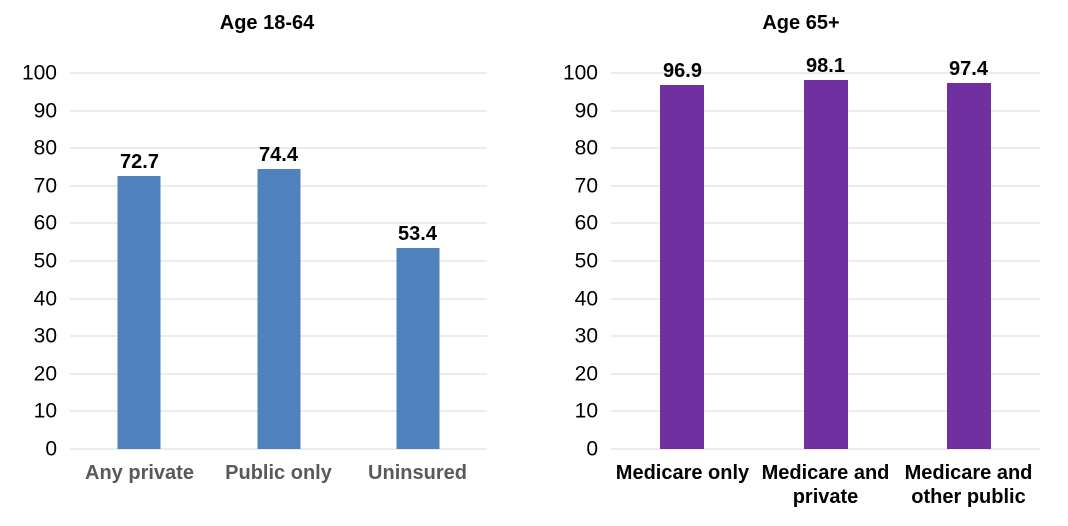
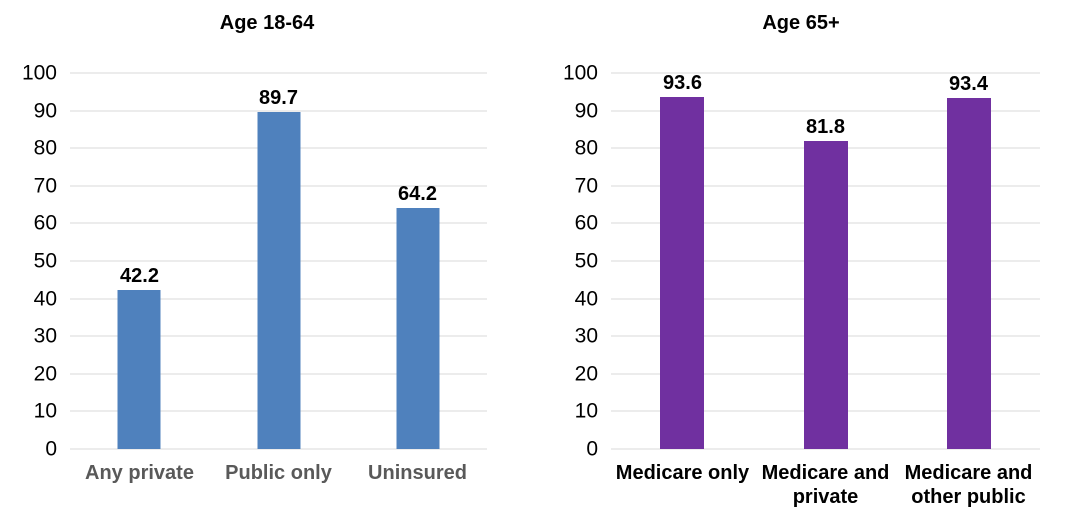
Age 18-64/Any private: 72.7 -> 42.2
Age 18-64/Public only: 74.4 -> 89.7
Age 18-64/Uninsured: 53.4 -> 64.2
Age 65+/Medicare only: 96.9 -> 93.6
Age 65+/Medicare and private: 98.1 -> 81.8
Age 65+/Medicare and other public: 97.4 -> 93.4
